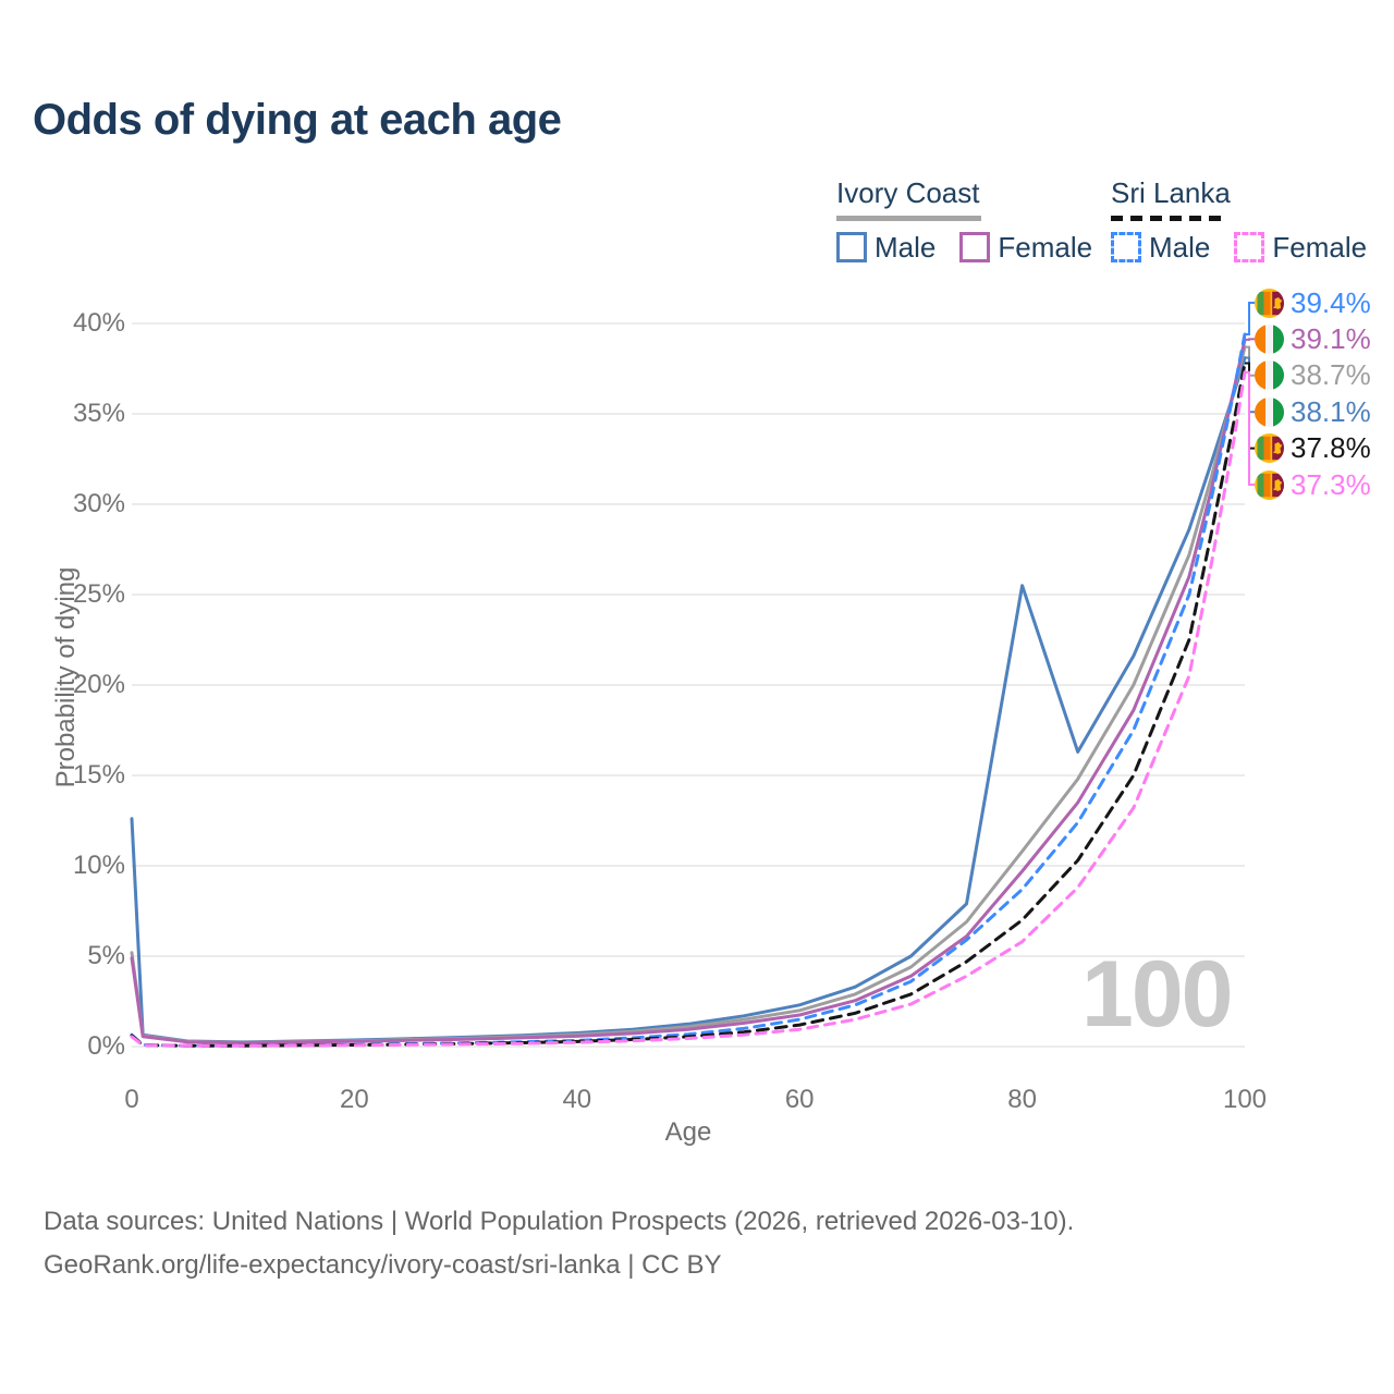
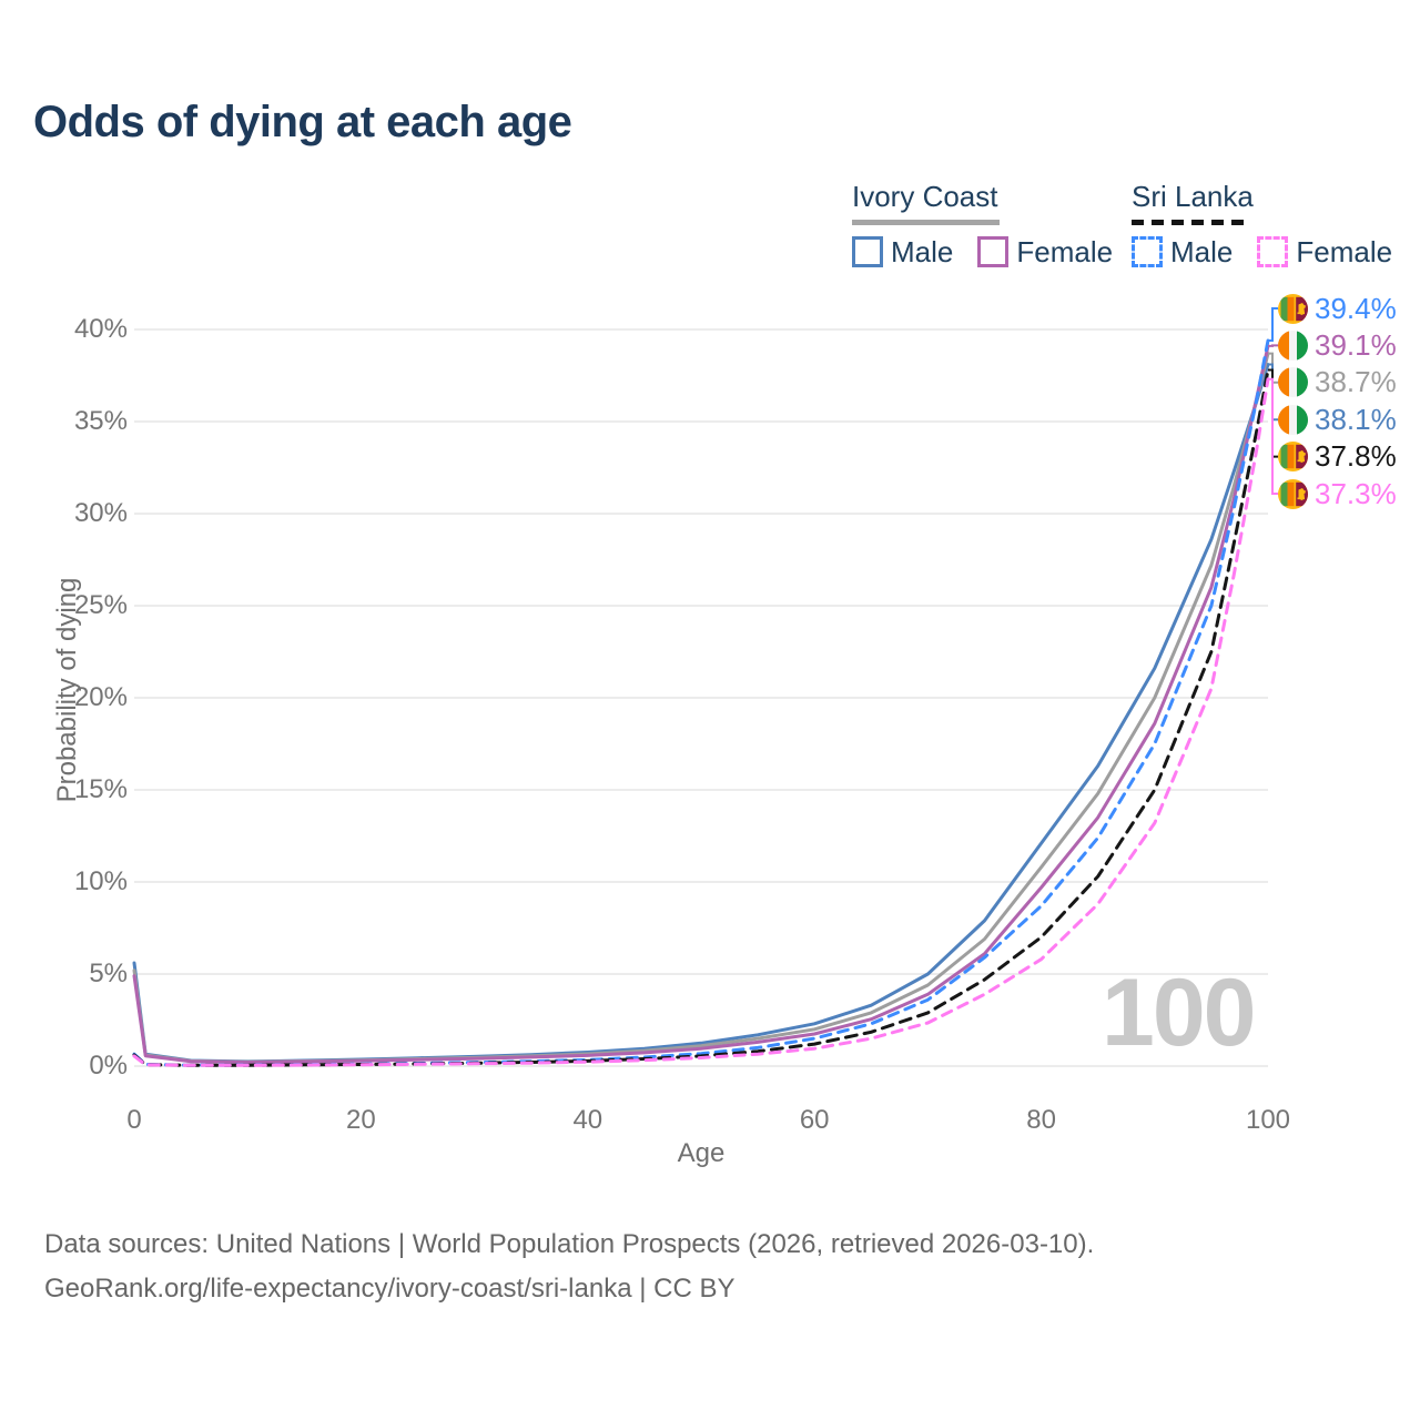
Ivory Coast Male/0: 12.6% -> 5.6%
Ivory Coast Male/80: 25.5% -> 12.1%
